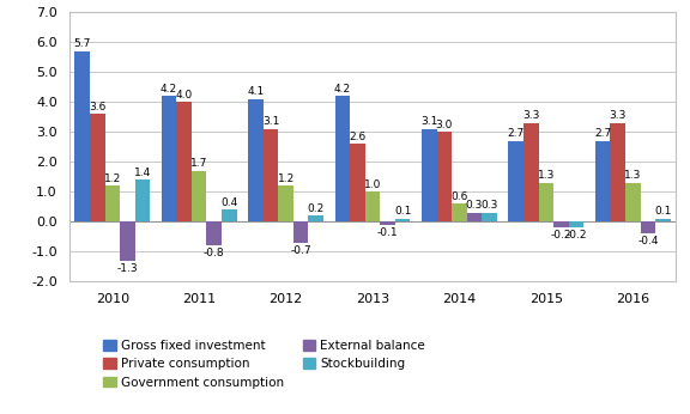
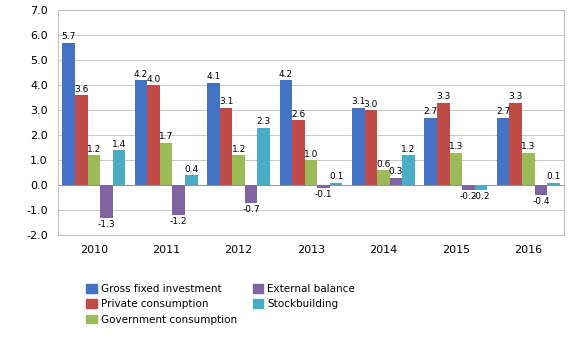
External balance/2011: -0.8 -> -1.2
Stockbuilding/2012: 0.2 -> 2.3
Stockbuilding/2014: 0.3 -> 1.2
